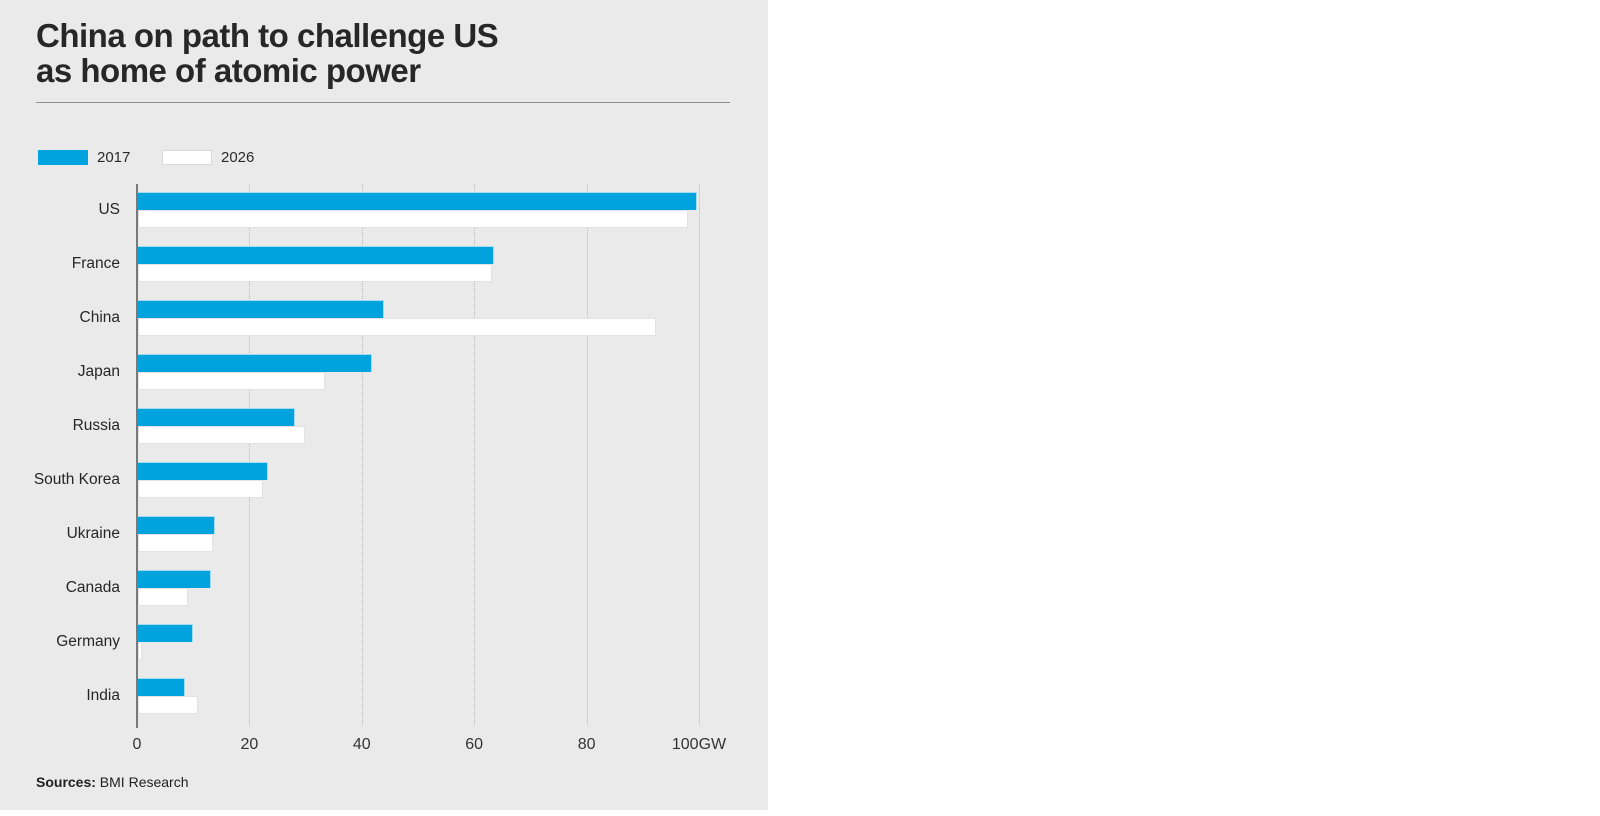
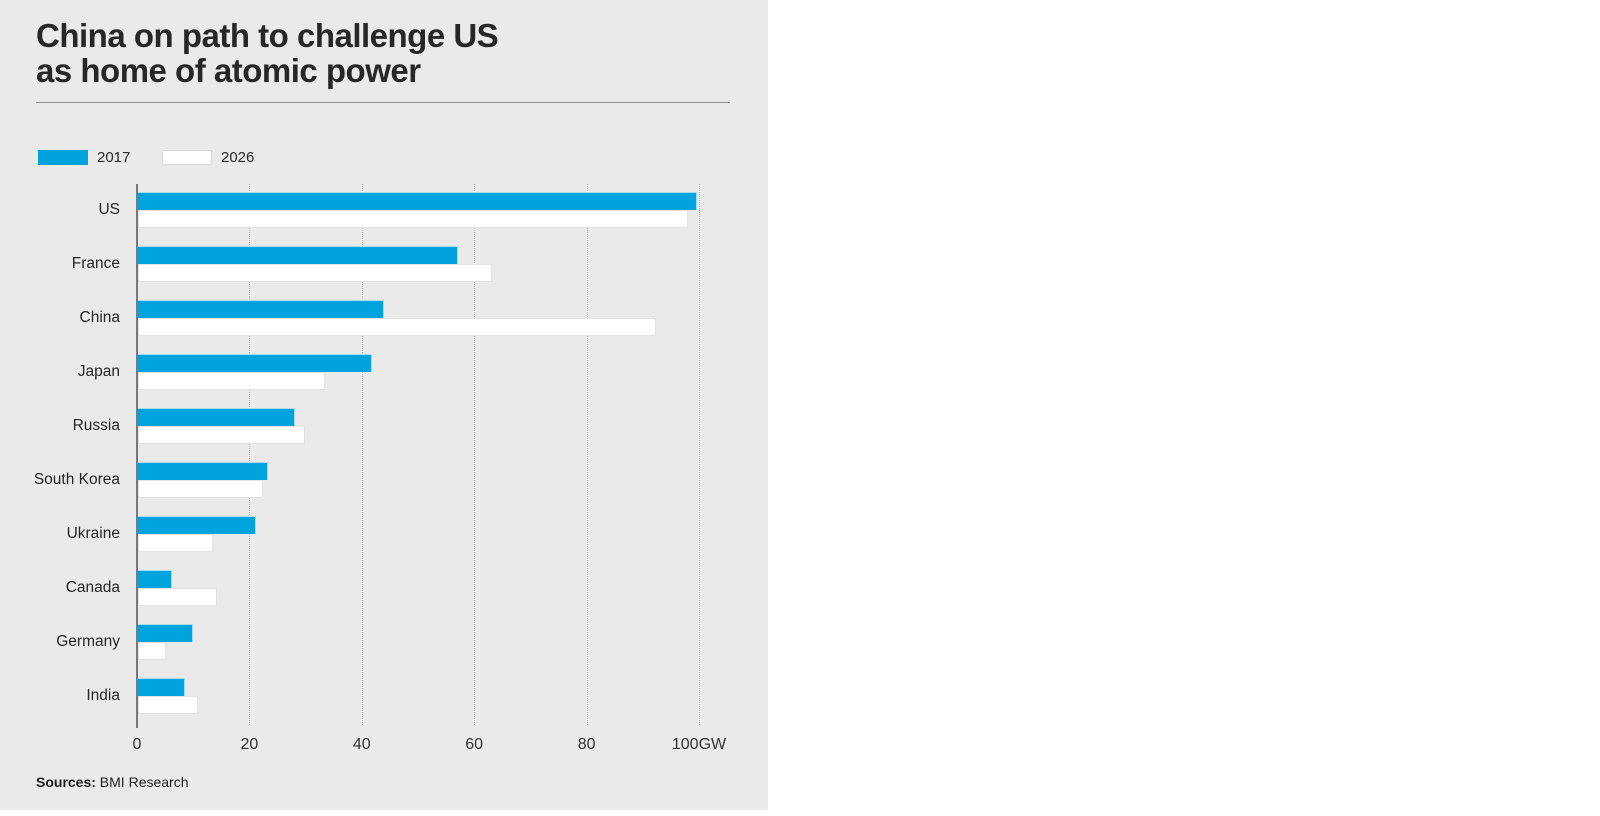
2017/France: 63 -> 57
2017/Ukraine: 14 -> 21
2017/Canada: 13 -> 6
2026/Canada: 9 -> 14
2026/Germany: 1 -> 5
